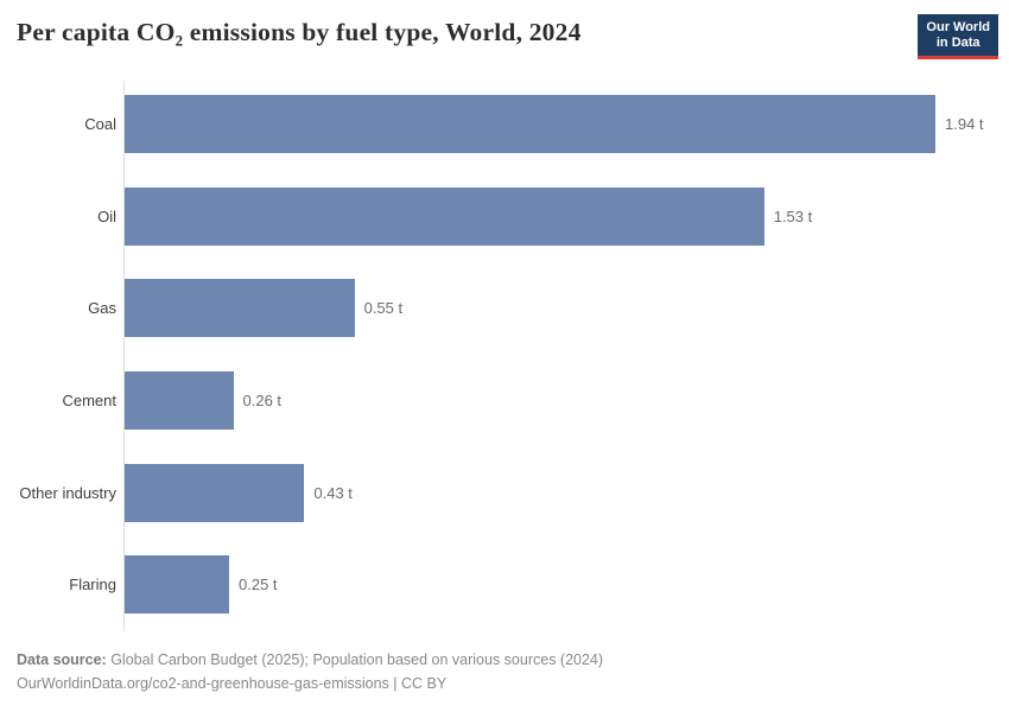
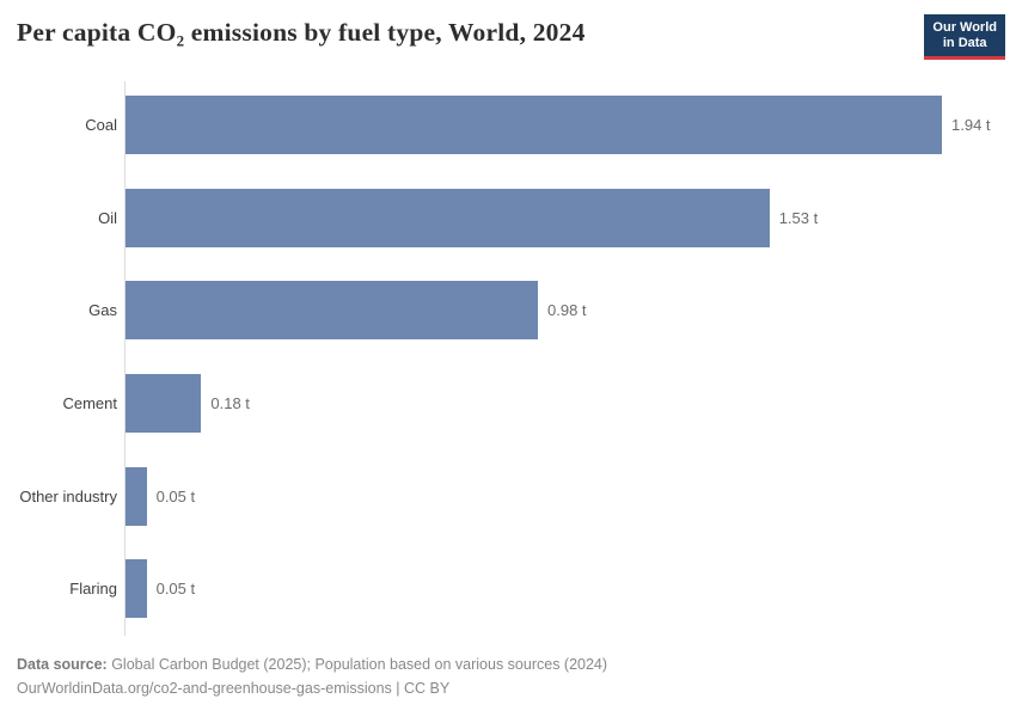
Gas: 0.55 -> 0.98
Cement: 0.26 -> 0.18
Other industry: 0.43 -> 0.05
Flaring: 0.25 -> 0.05
